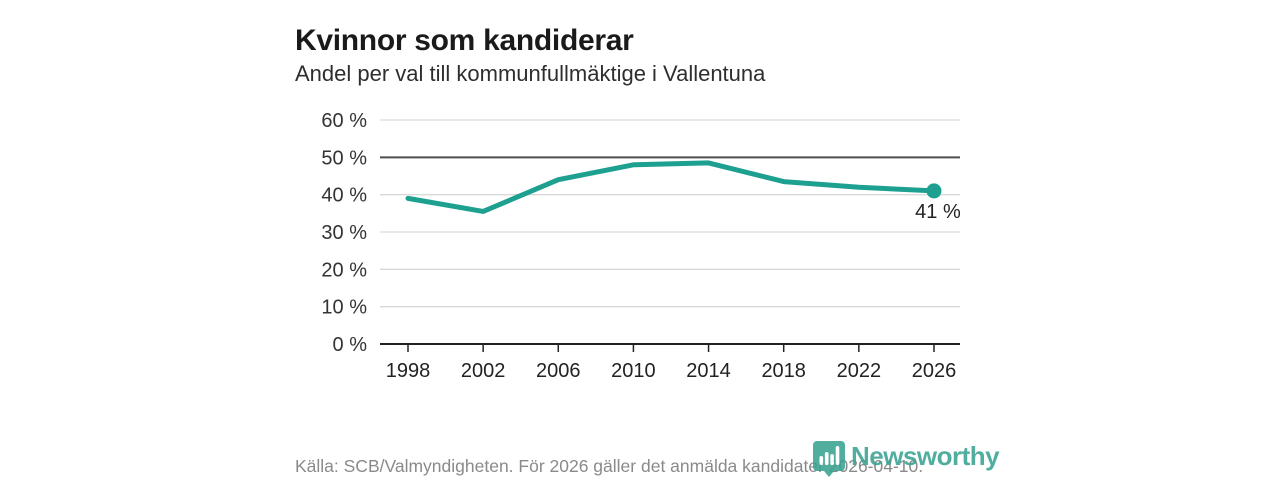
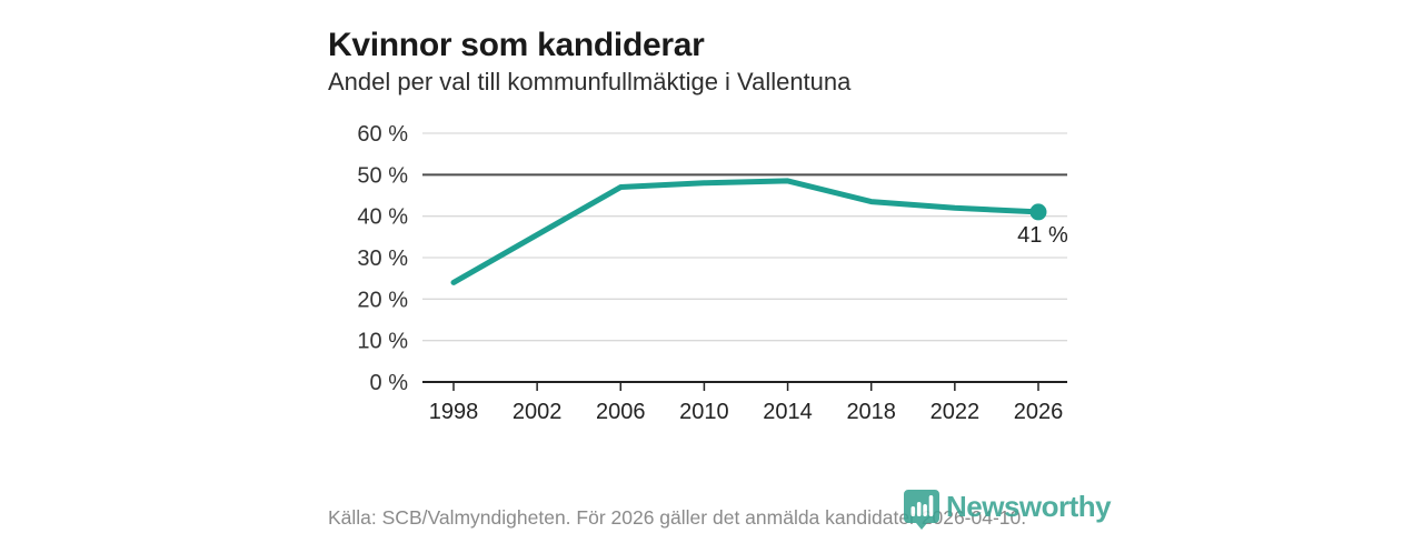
1998: 39% -> 24%
2006: 44% -> 47%
